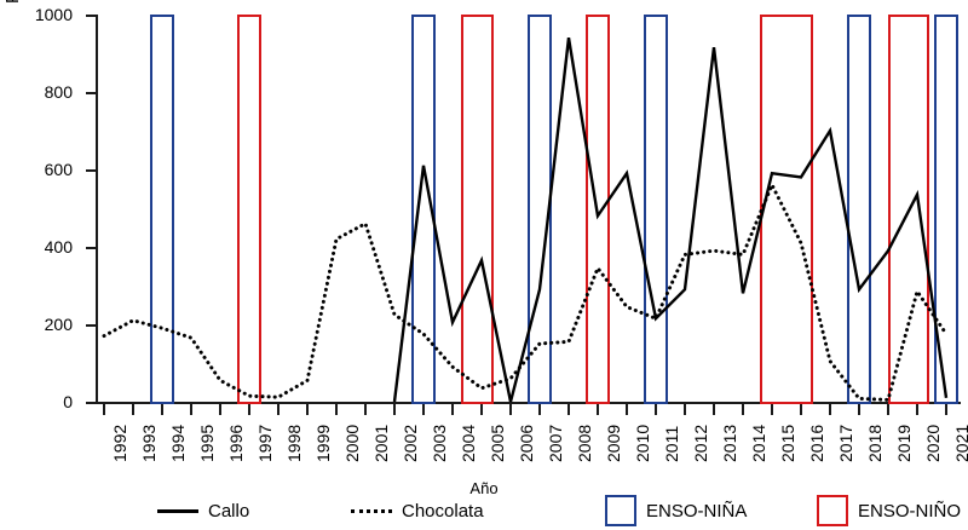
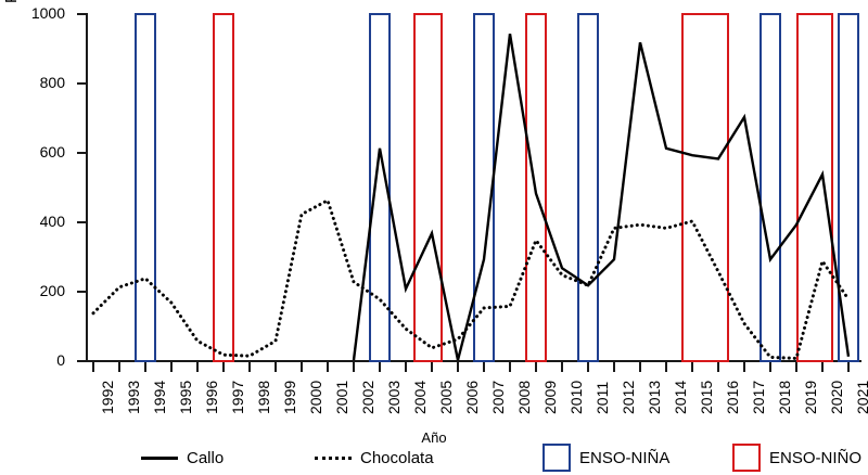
Chocolata/1992: 170 -> 140
Chocolata/1994: 190 -> 240
Callo/2010: 590 -> 260
Callo/2014: 280 -> 610
Chocolata/2015: 560 -> 400
Chocolata/2016: 410 -> 260
